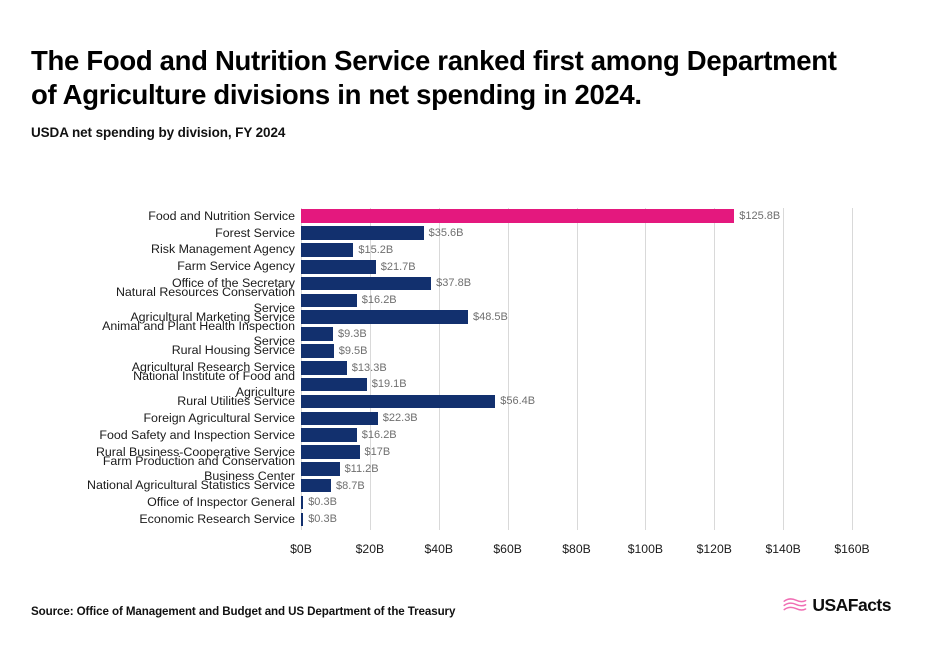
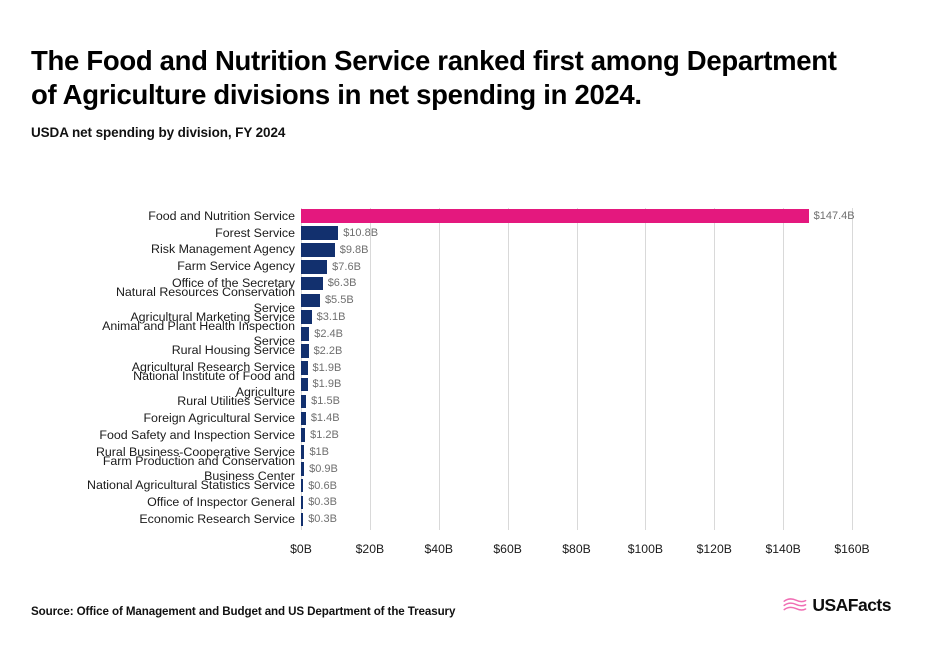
Food and Nutrition Service: $125.8B -> $147.4B
Forest Service: $35.6B -> $10.8B
Risk Management Agency: $15.2B -> $9.8B
Farm Service Agency: $21.7B -> $7.6B
Office of the Secretary: $37.8B -> $6.3B
Natural Resources Conservation Service: $16.2B -> $5.5B
Agricultural Marketing Service: $48.5B -> $3.1B
Animal and Plant Health Inspection Service: $9.3B -> $2.4B
Rural Housing Service: $9.5B -> $2.2B
Agricultural Research Service: $13.3B -> $1.9B
National Institute of Food and Agriculture: $19.1B -> $1.9B
Rural Utilities Service: $56.4B -> $1.5B
Foreign Agricultural Service: $22.3B -> $1.4B
Food Safety and Inspection Service: $16.2B -> $1.2B
Rural Business-Cooperative Service: $17B -> $1B
Farm Production and Conservation Business Center: $11.2B -> $0.9B
National Agricultural Statistics Service: $8.7B -> $0.6B
